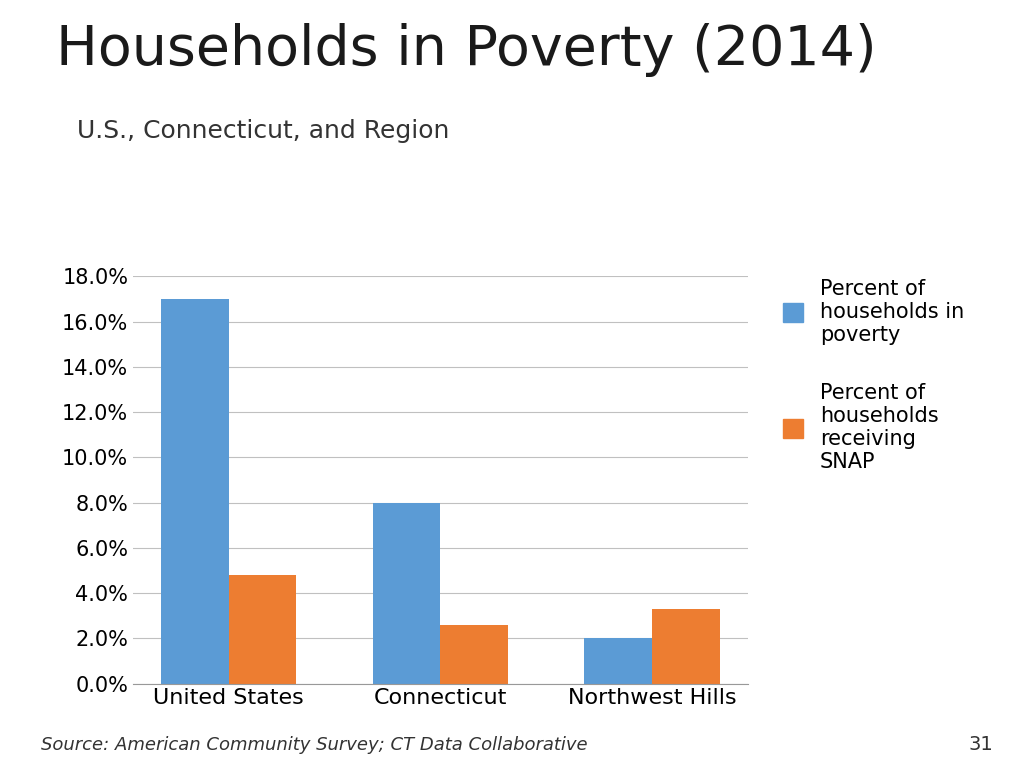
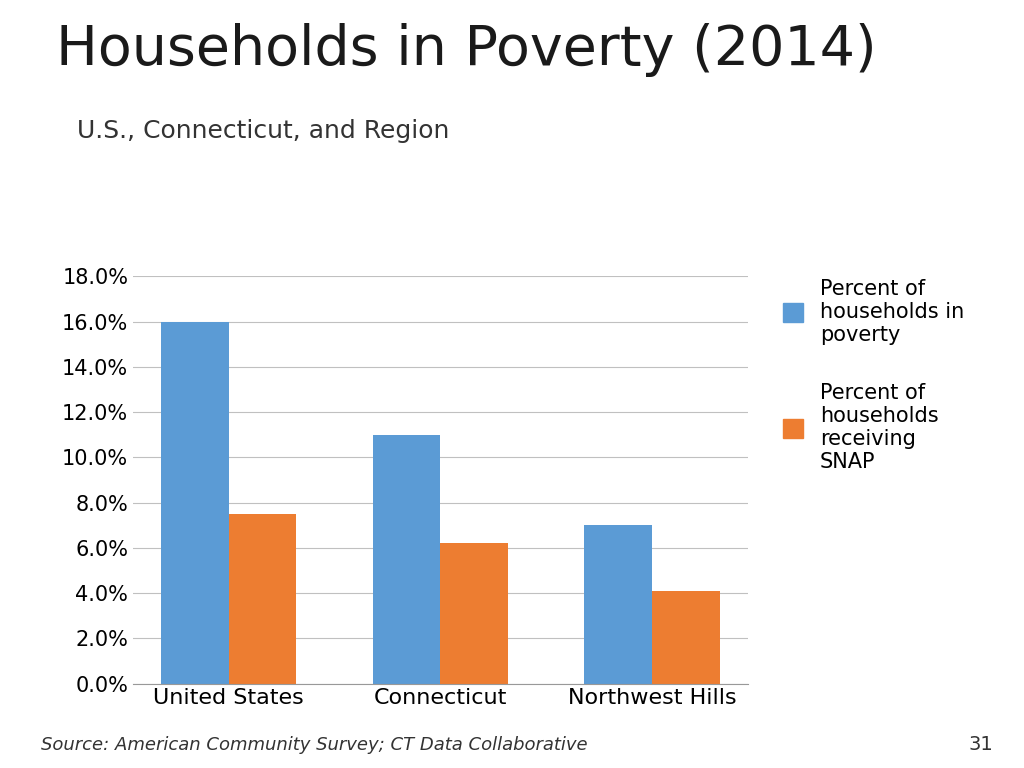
Percent of households in poverty/United States: 17% -> 16%
Percent of households receiving SNAP/United States: 4.8% -> 7.5%
Percent of households in poverty/Connecticut: 8% -> 11%
Percent of households receiving SNAP/Connecticut: 2.6% -> 6.2%
Percent of households in poverty/Northwest Hills: 2% -> 7%
Percent of households receiving SNAP/Northwest Hills: 3.3% -> 4.1%
